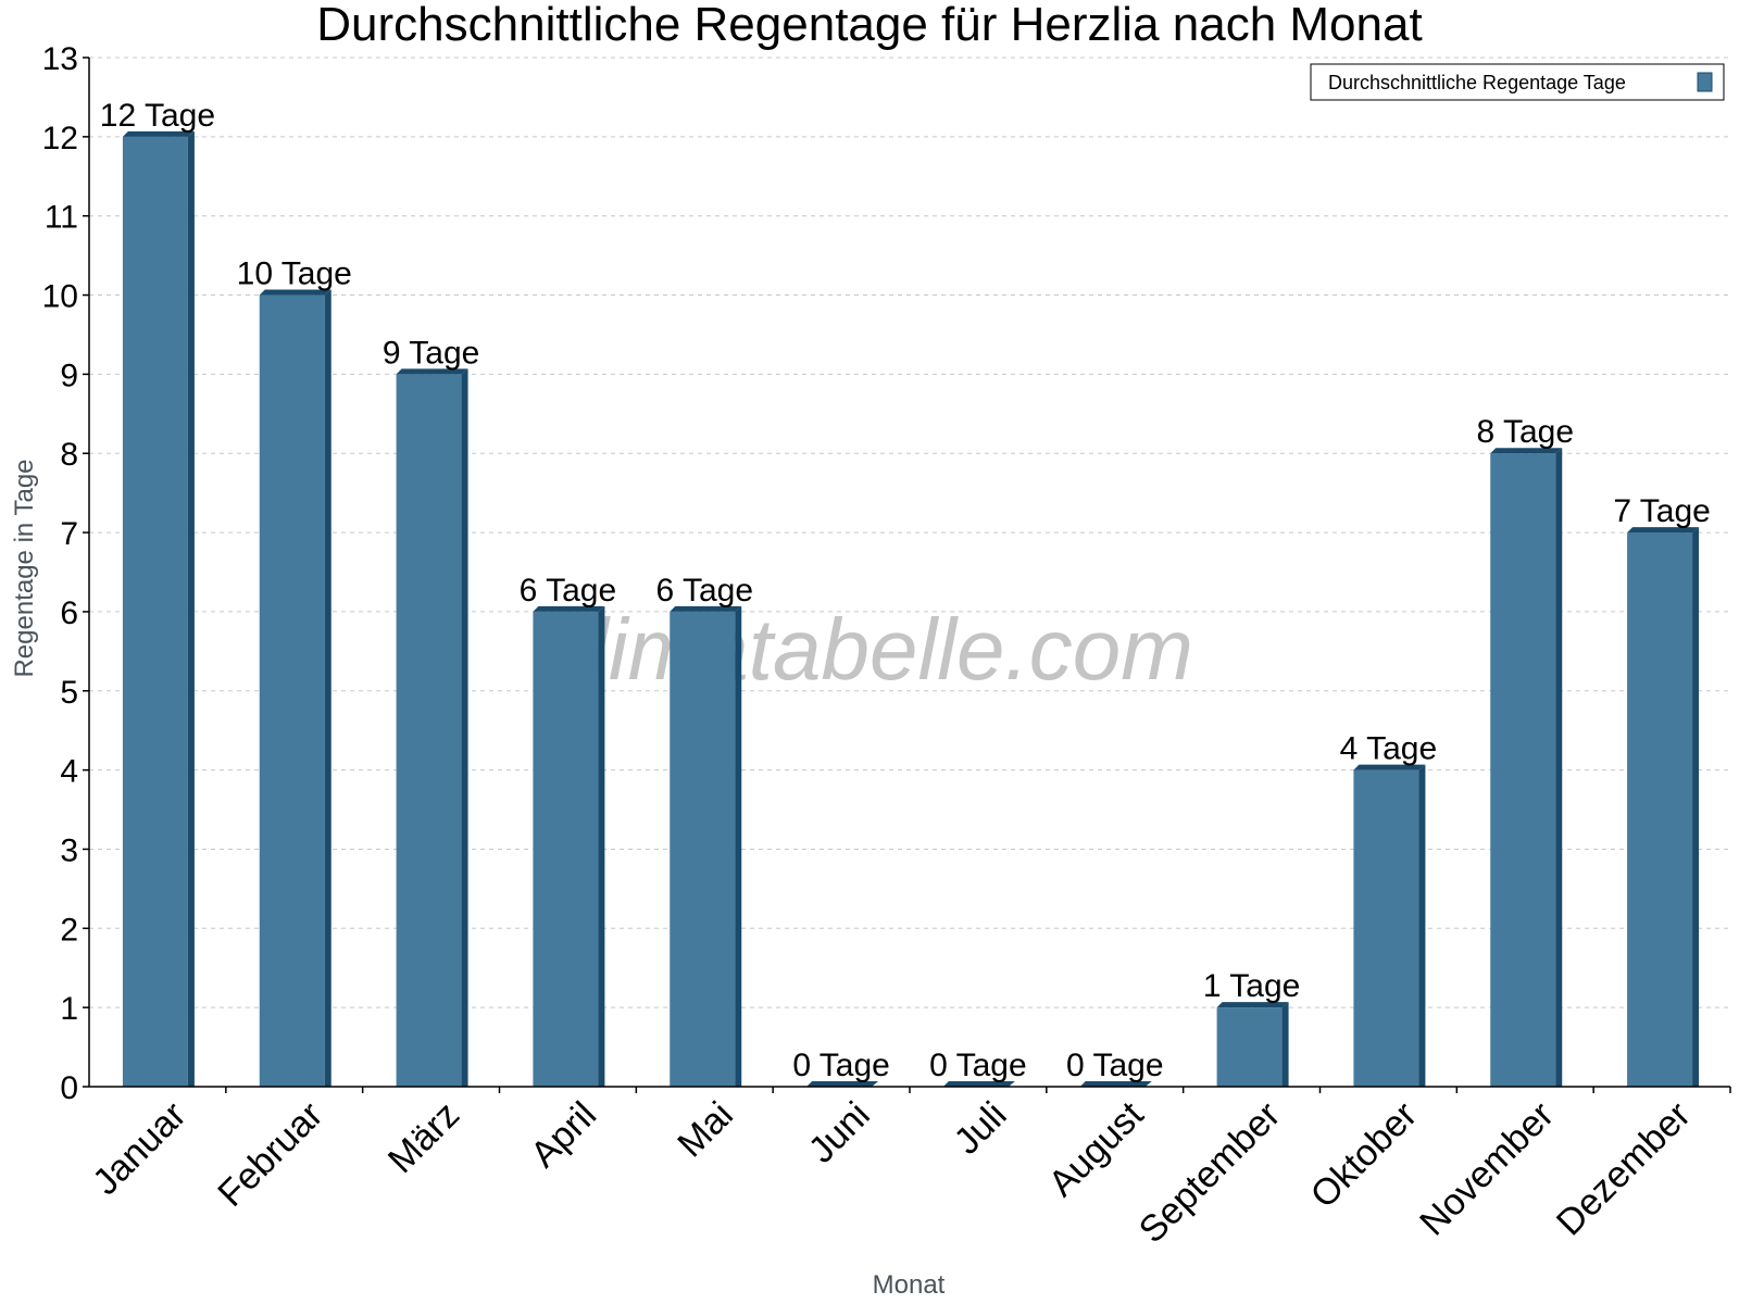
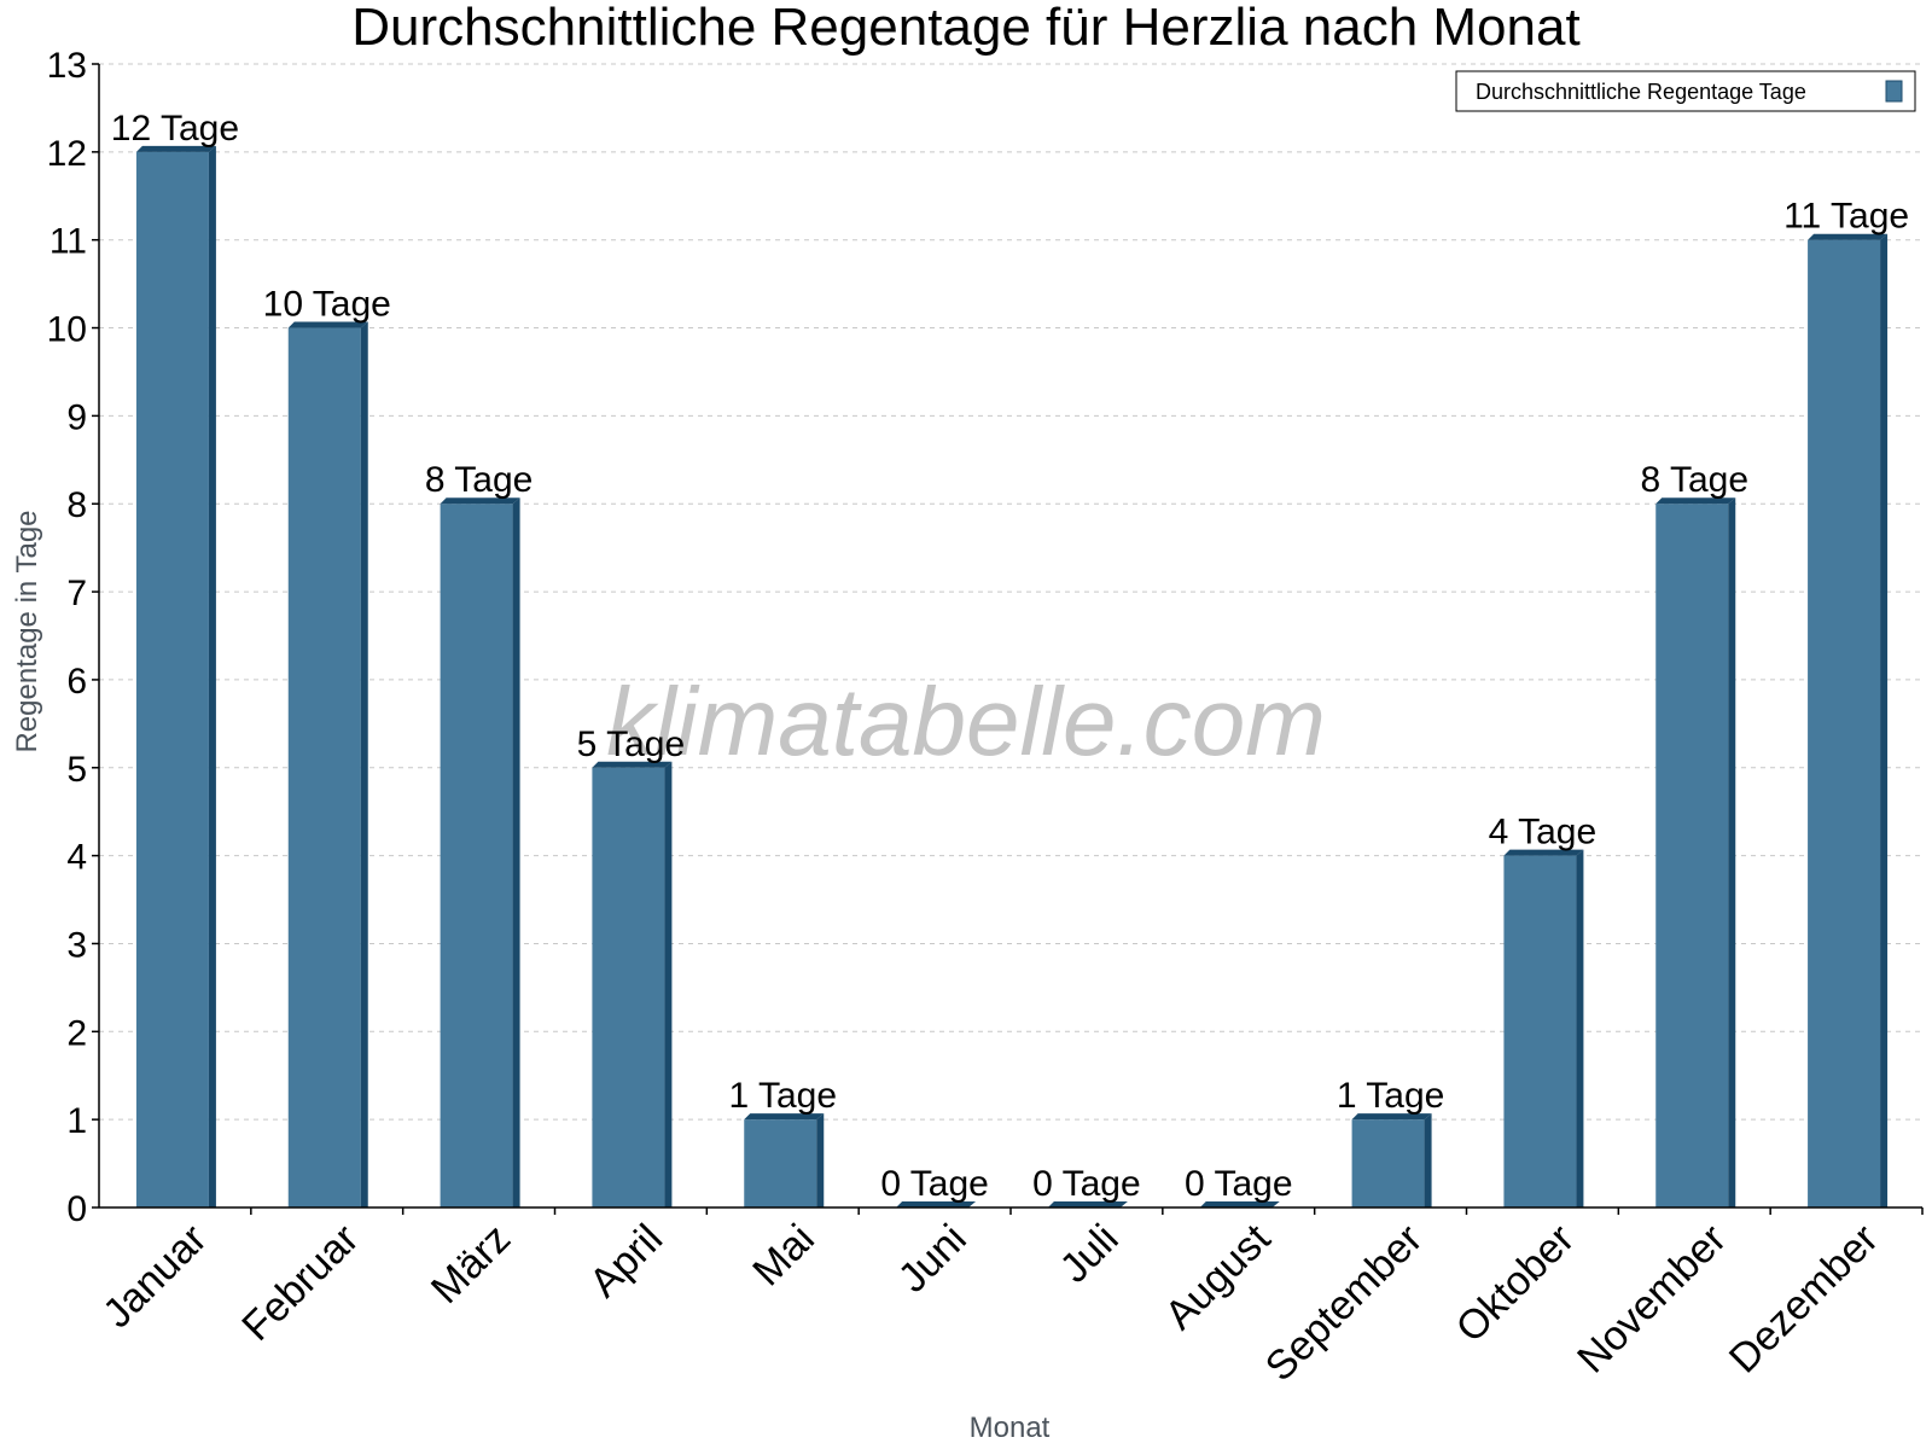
März: 9 -> 8
April: 6 -> 5
Mai: 6 -> 1
Dezember: 7 -> 11
